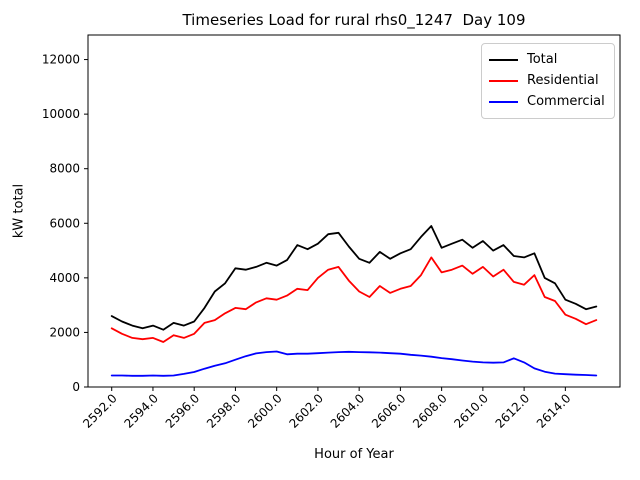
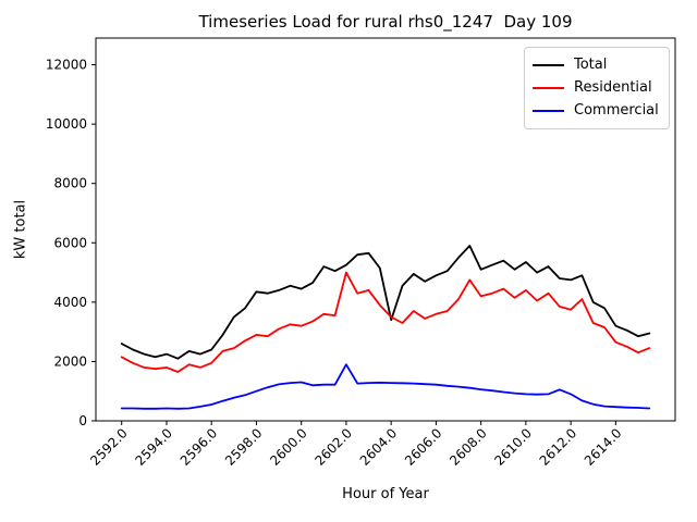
Residential/2602.0: 4000 -> 5000
Commercial/2602.0: 1200 -> 1900
Total/2604.0: 4700 -> 3400
